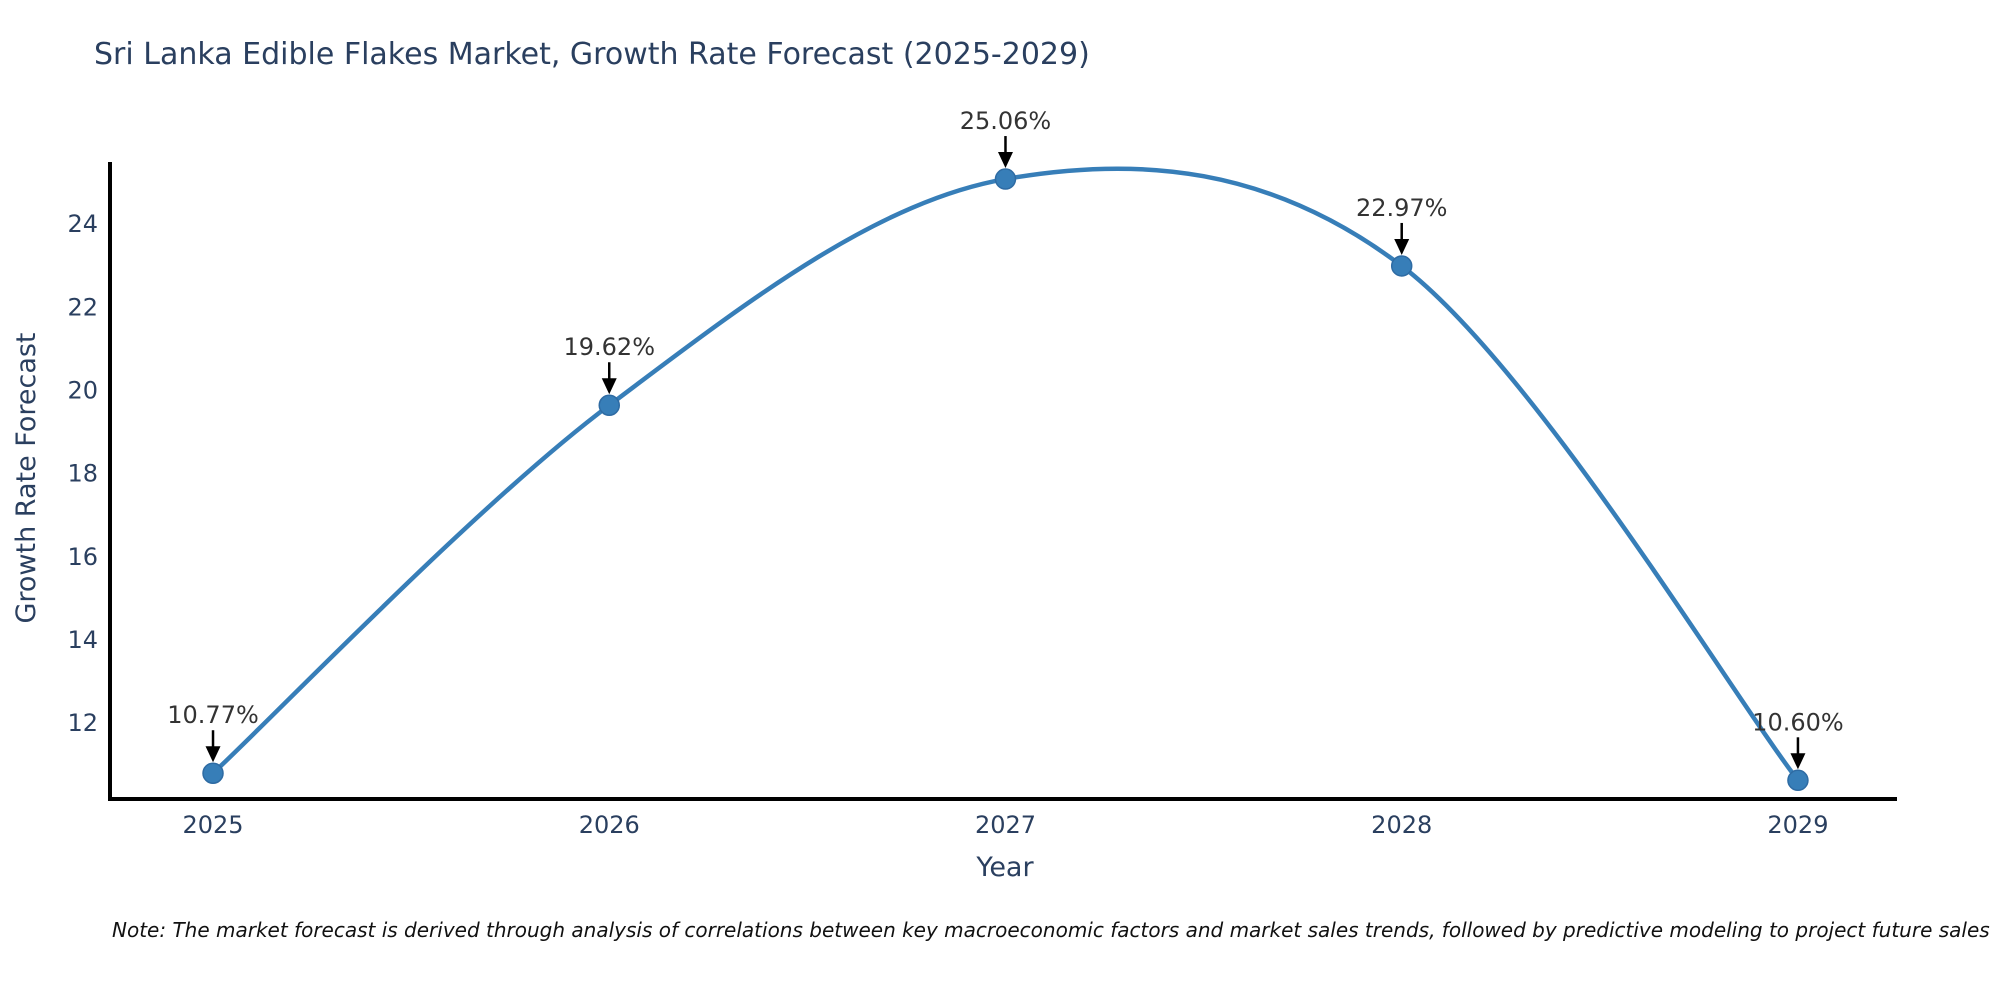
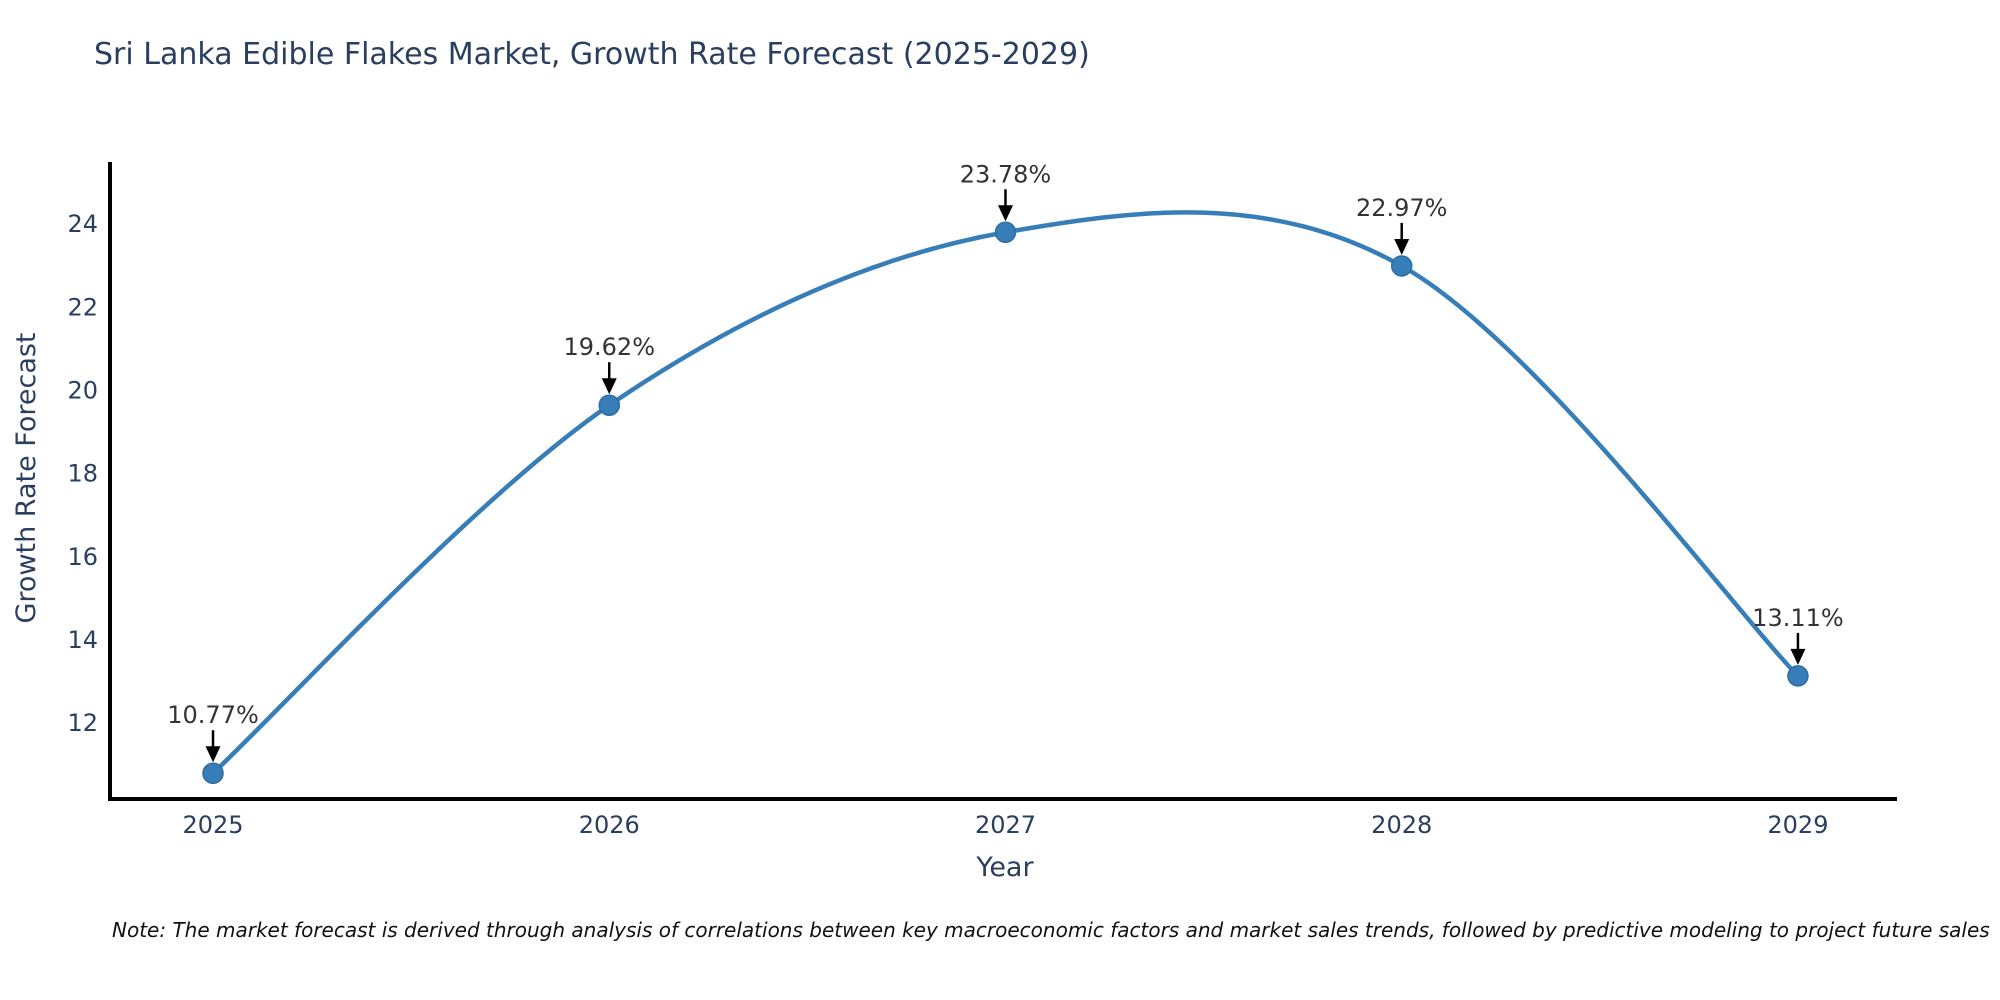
2027: 25.06% -> 23.78%
2029: 10.60% -> 13.11%
